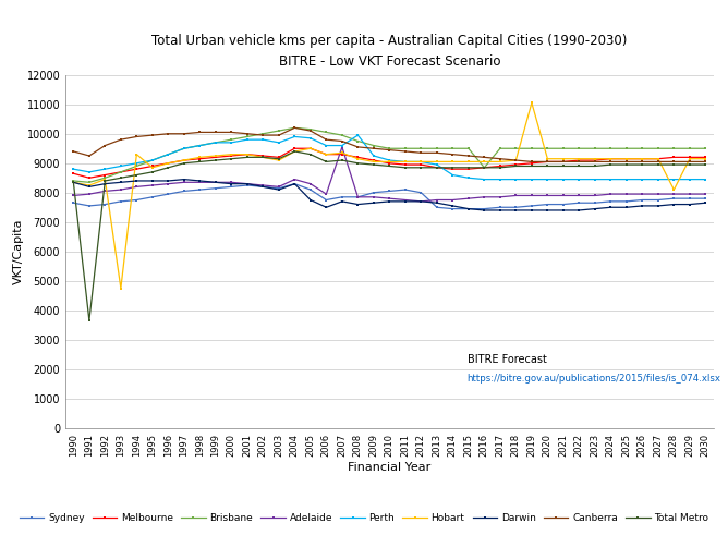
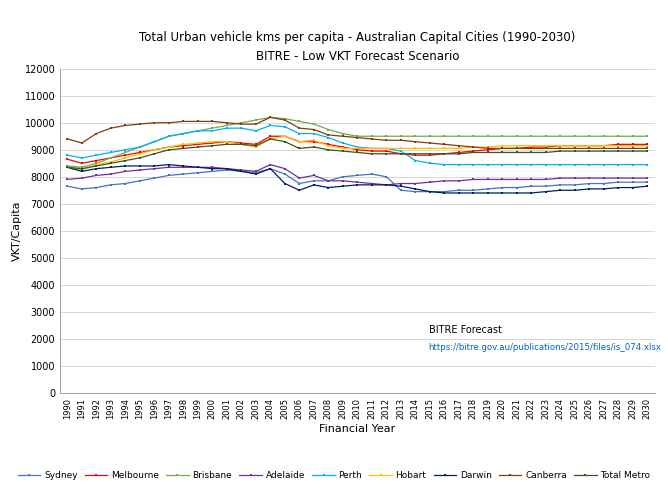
Total Metro/1991: 3650 -> 8300
Hobart/1993: 4750 -> 8550
Hobart/1994: 9300 -> 8700
Adelaide/2007: 9550 -> 8050
Perth/2008: 9950 -> 9450
Brisbane/2016: 8850 -> 9500
Hobart/2019: 11050 -> 9100
Hobart/2028: 8100 -> 9150
